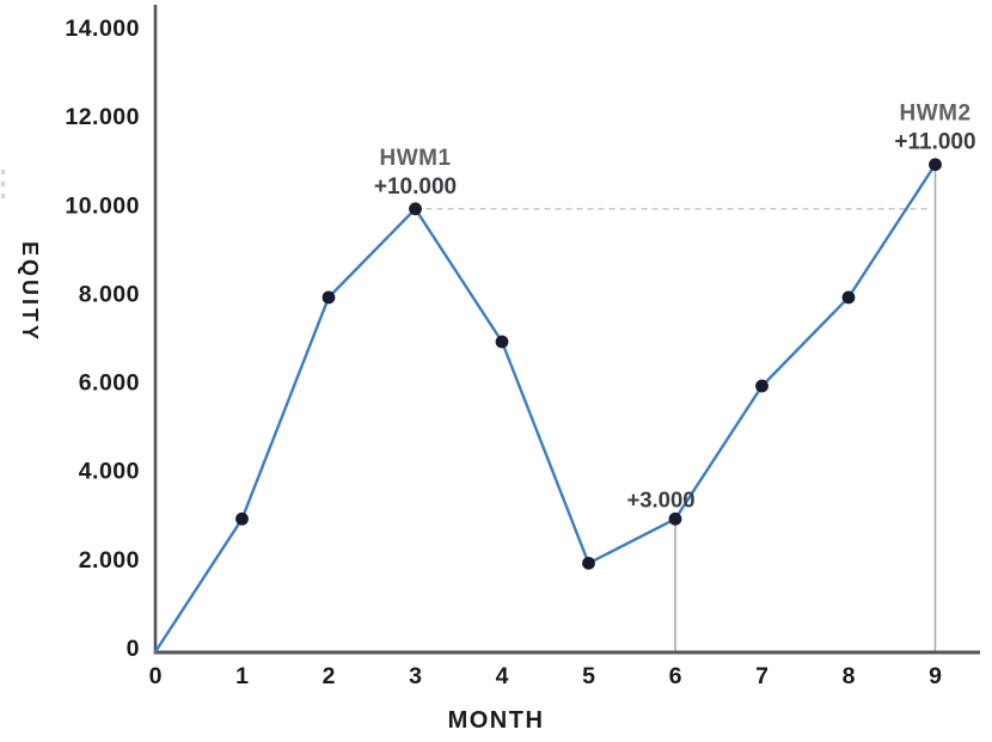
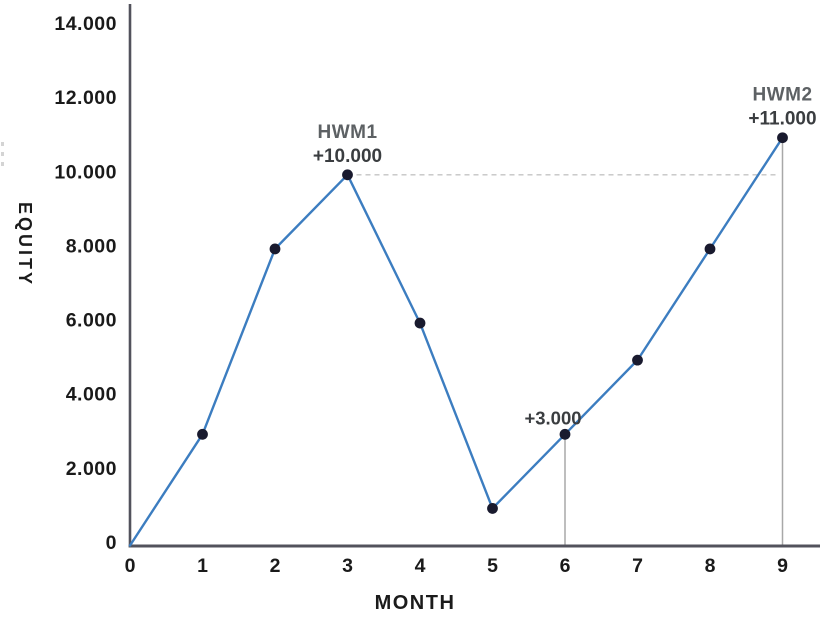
4: 7000 -> 6000
5: 2000 -> 1000
7: 6000 -> 5000
